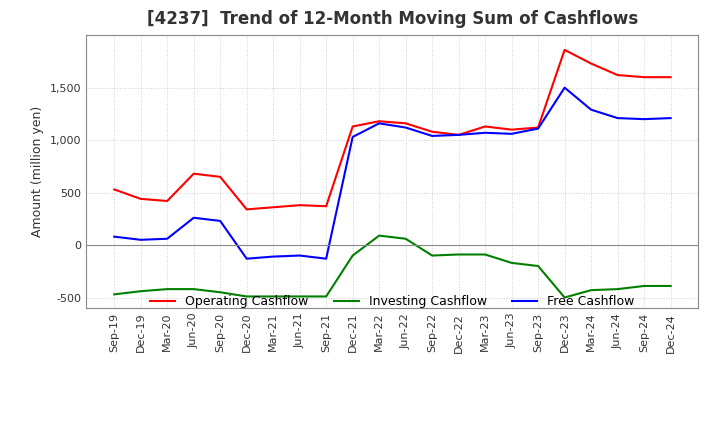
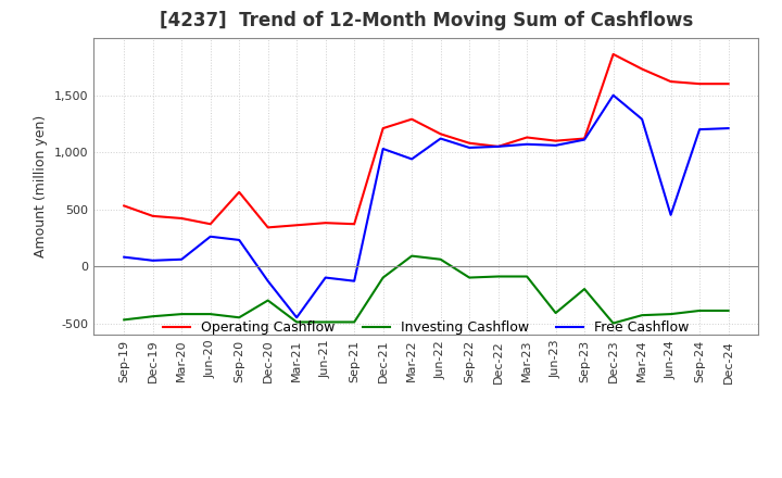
Operating Cashflow/Jun-20: 680 -> 370
Investing Cashflow/Dec-20: -490 -> -300
Free Cashflow/Mar-21: -110 -> -450
Operating Cashflow/Dec-21: 1,130 -> 1,210
Operating Cashflow/Mar-22: 1,180 -> 1,290
Free Cashflow/Mar-22: 1,160 -> 940
Investing Cashflow/Jun-23: -170 -> -410
Free Cashflow/Jun-24: 1,210 -> 450
